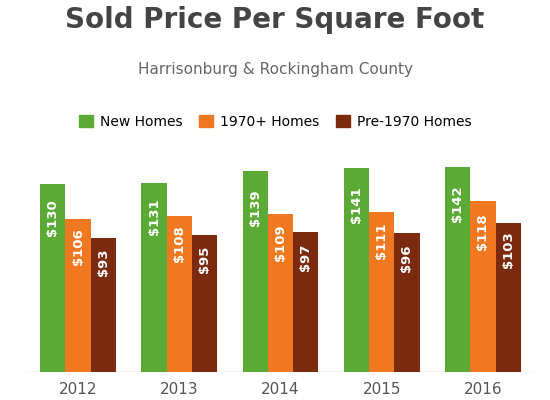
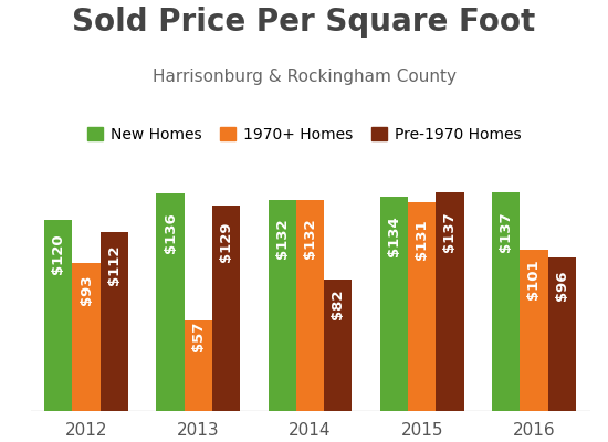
New Homes/2012: $130 -> $120
1970+ Homes/2012: $106 -> $93
Pre-1970 Homes/2012: $93 -> $112
New Homes/2013: $131 -> $136
1970+ Homes/2013: $108 -> $57
Pre-1970 Homes/2013: $95 -> $129
New Homes/2014: $139 -> $132
1970+ Homes/2014: $109 -> $132
Pre-1970 Homes/2014: $97 -> $82
New Homes/2015: $141 -> $134
1970+ Homes/2015: $111 -> $131
Pre-1970 Homes/2015: $96 -> $137
New Homes/2016: $142 -> $137
1970+ Homes/2016: $118 -> $101
Pre-1970 Homes/2016: $103 -> $96
